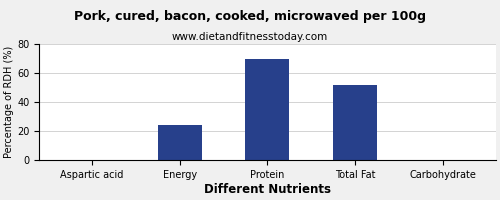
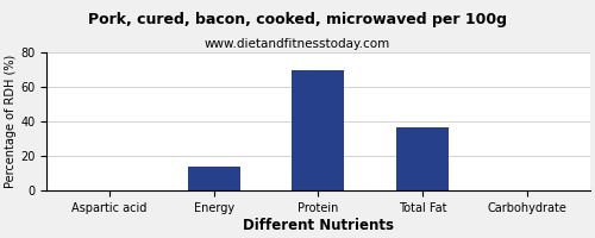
Energy: 24 -> 14
Total Fat: 52 -> 37
